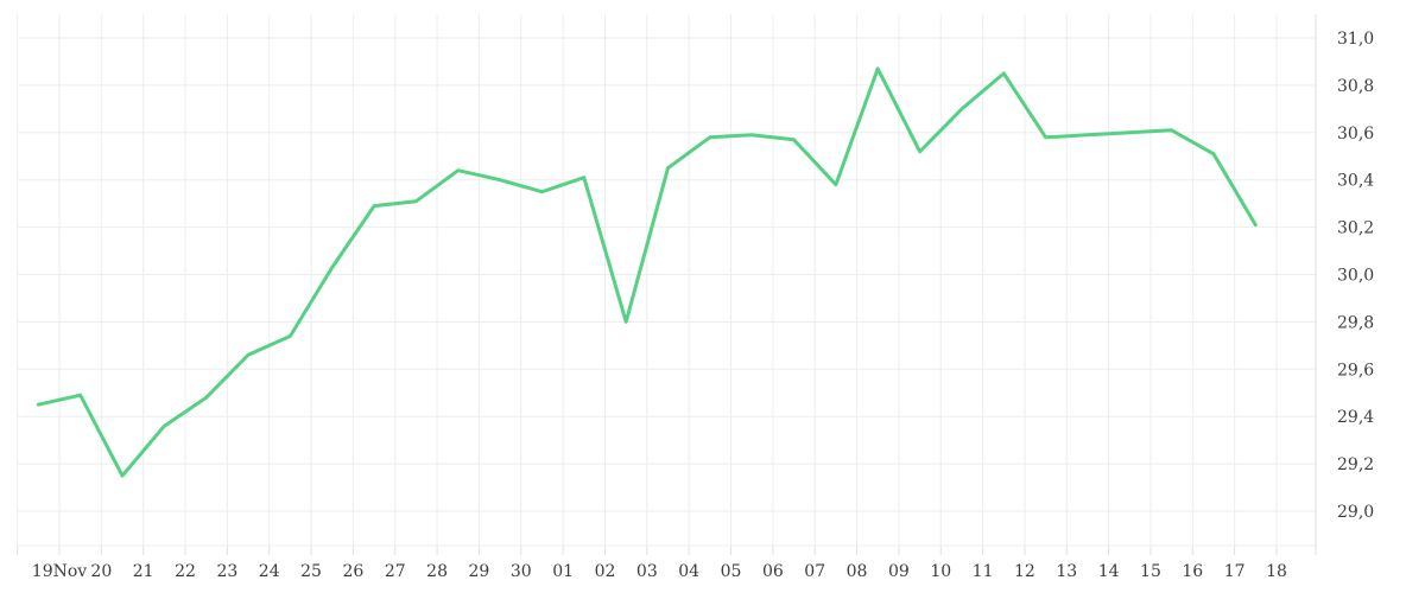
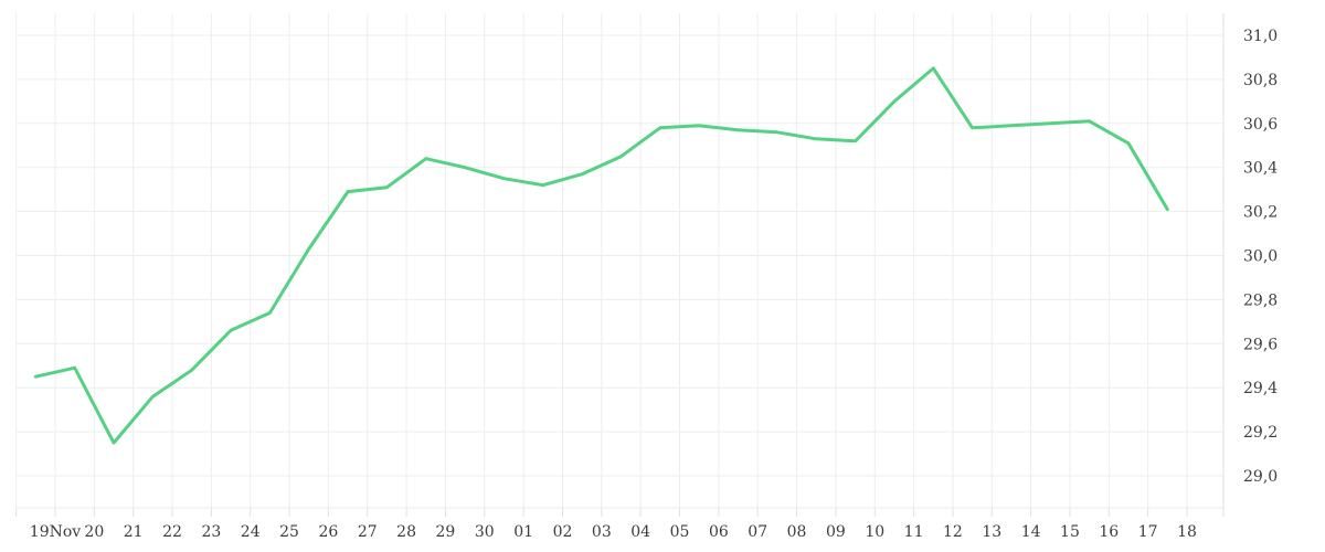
02: 30,41 -> 30,32
03: 29,80 -> 30,37
08: 30,38 -> 30,56
09: 30,87 -> 30,53
